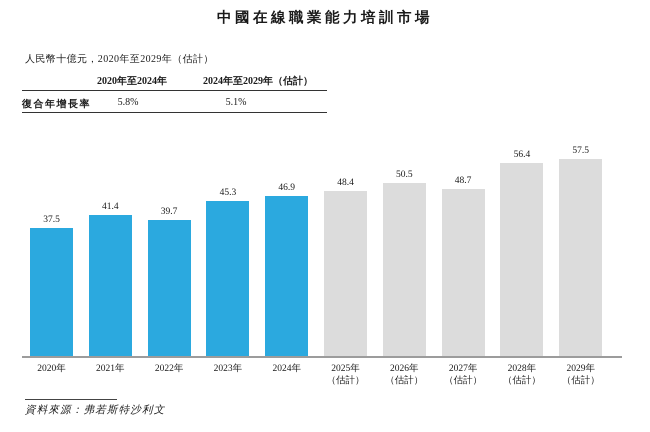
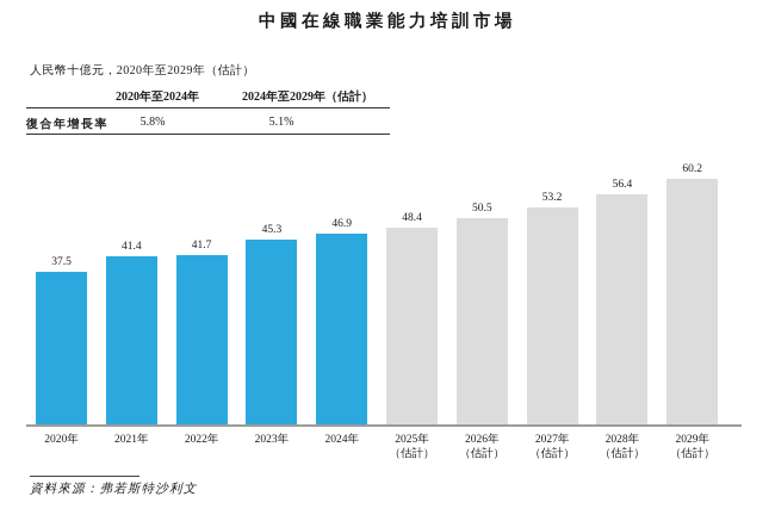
2022年: 39.7 -> 41.7
2027年: 48.7 -> 53.2
2029年: 57.5 -> 60.2
